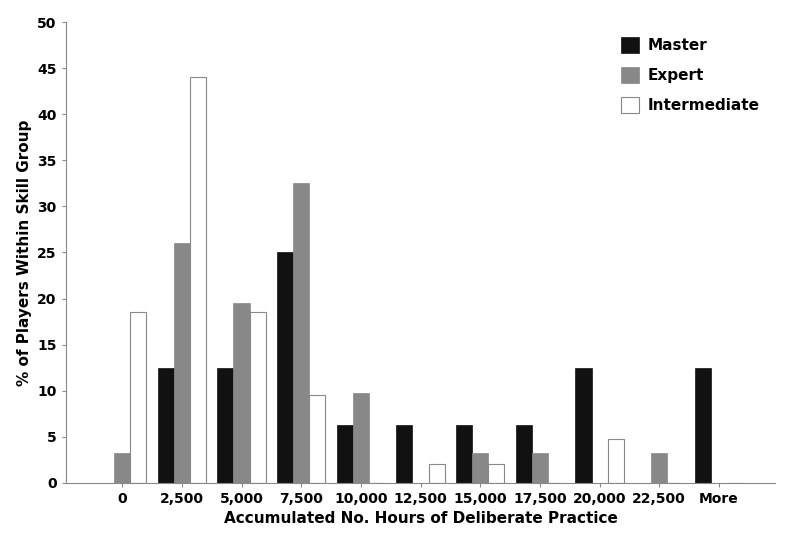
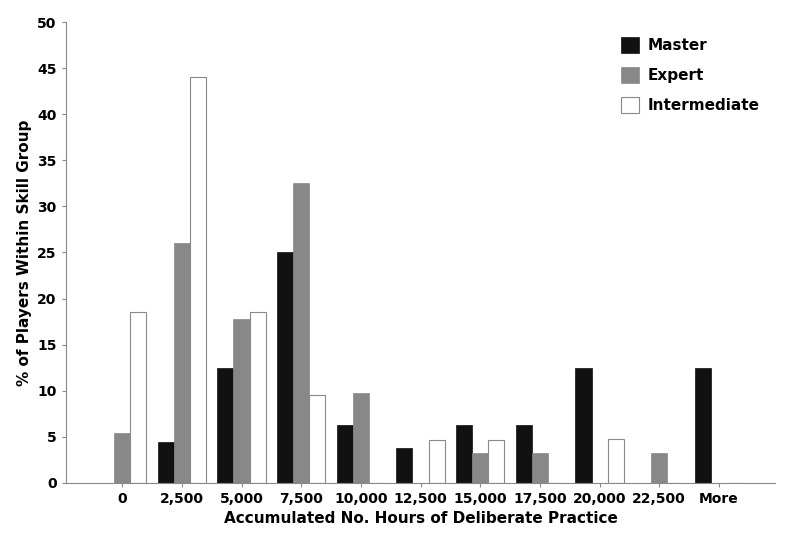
Expert/0: 3.2 -> 5.4
Master/2,500: 12.5 -> 4.4
Expert/5,000: 19.5 -> 17.8
Master/12,500: 6.2 -> 3.8
Intermediate/12,500: 2.0 -> 4.6
Intermediate/15,000: 2.0 -> 4.6
